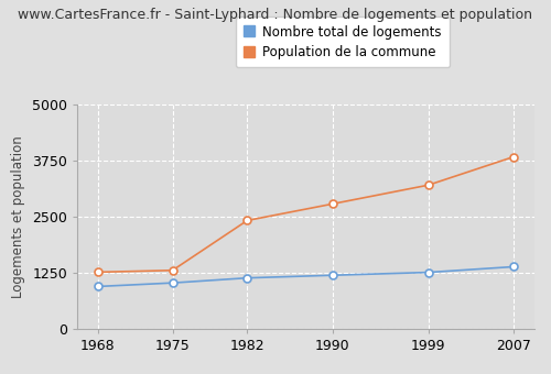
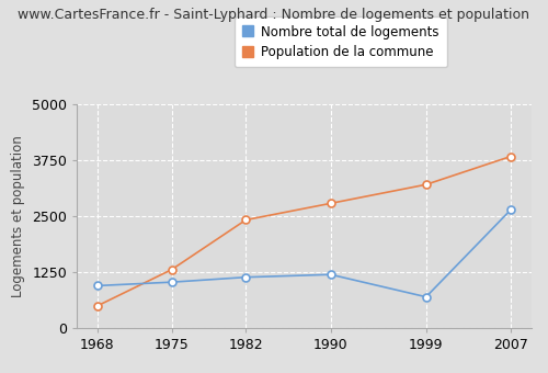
Population de la commune/1968: 1270 -> 500
Nombre total de logements/1999: 1260 -> 700
Nombre total de logements/2007: 1390 -> 2650
